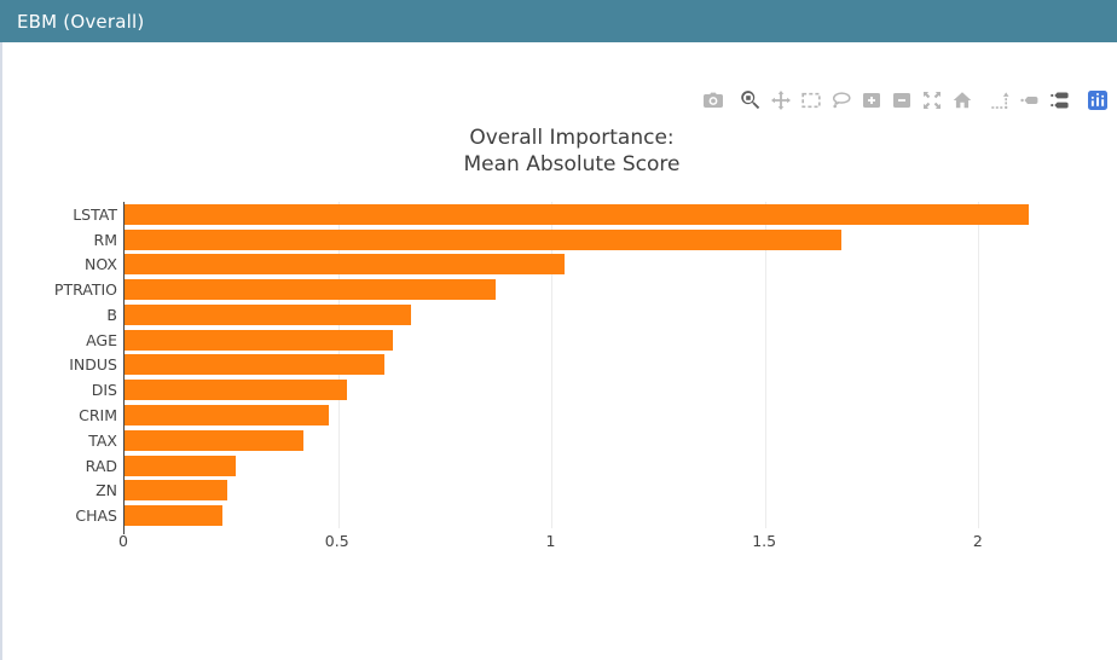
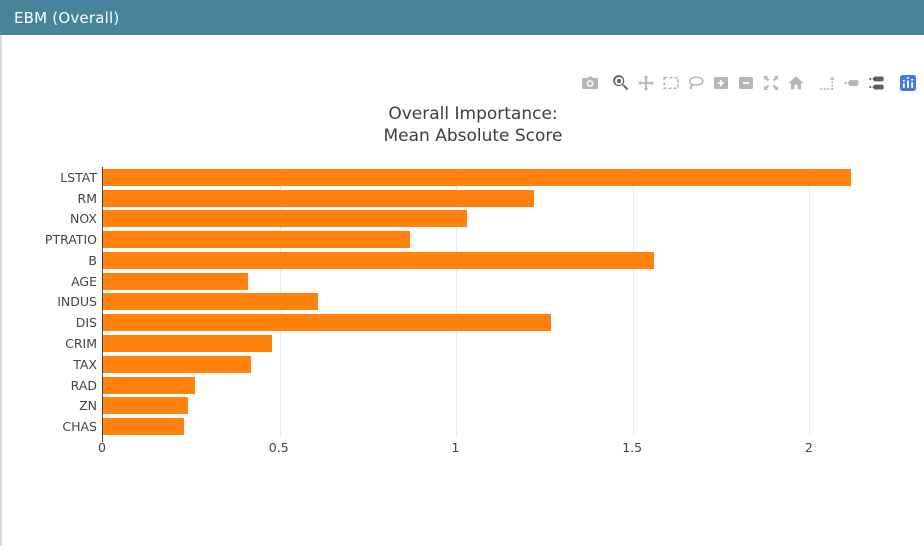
RM: 1.68 -> 1.22
B: 0.67 -> 1.56
AGE: 0.63 -> 0.41
DIS: 0.52 -> 1.27
